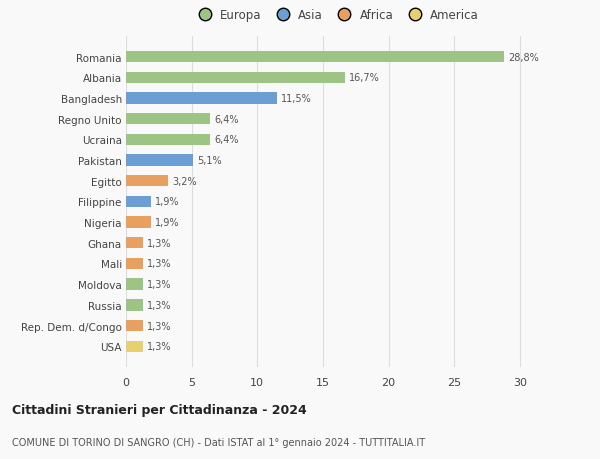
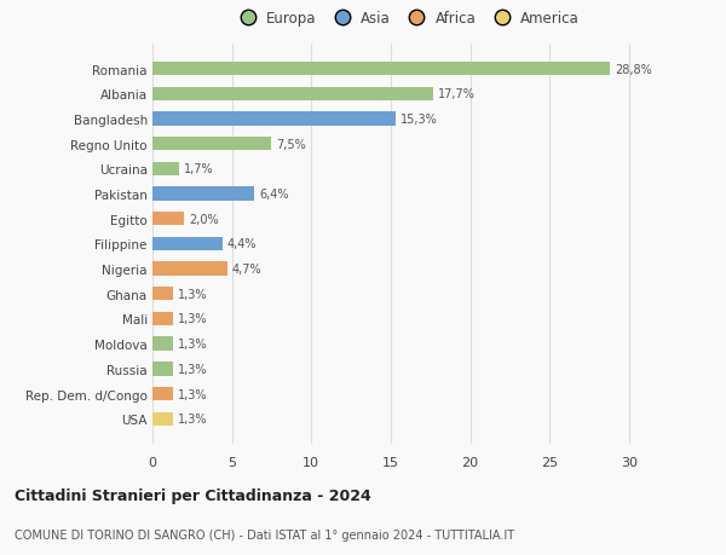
Albania: 16,7% -> 17,7%
Bangladesh: 11,5% -> 15,3%
Regno Unito: 6,4% -> 7,5%
Ucraina: 6,4% -> 1,7%
Pakistan: 5,1% -> 6,4%
Egitto: 3,2% -> 2,0%
Filippine: 1,9% -> 4,4%
Nigeria: 1,9% -> 4,7%
